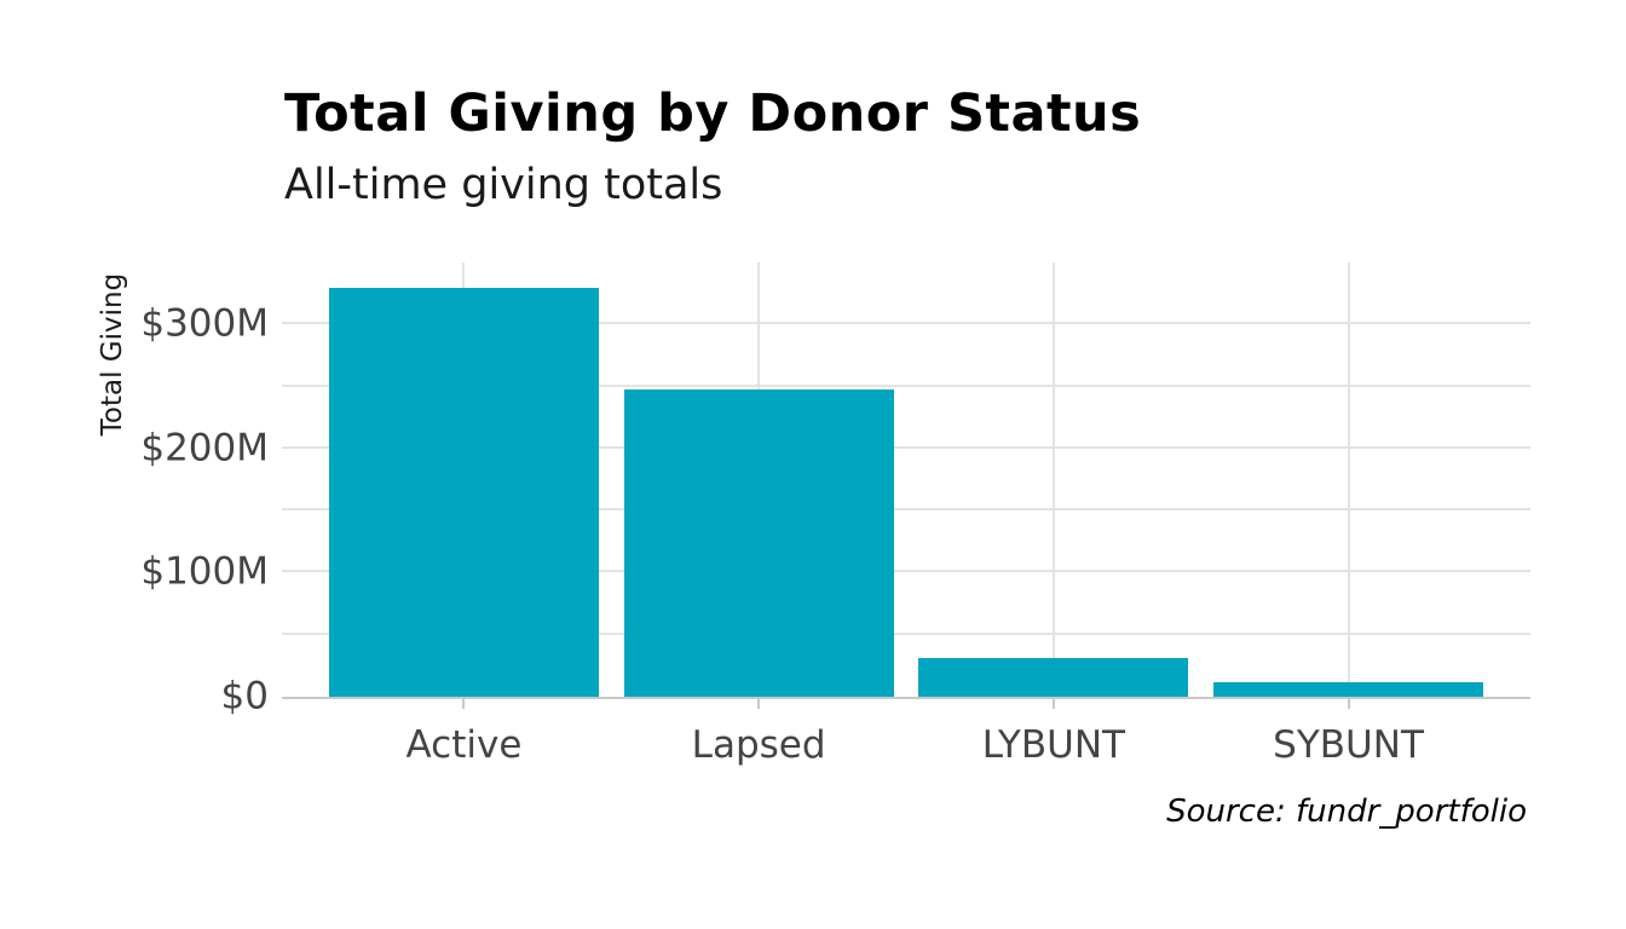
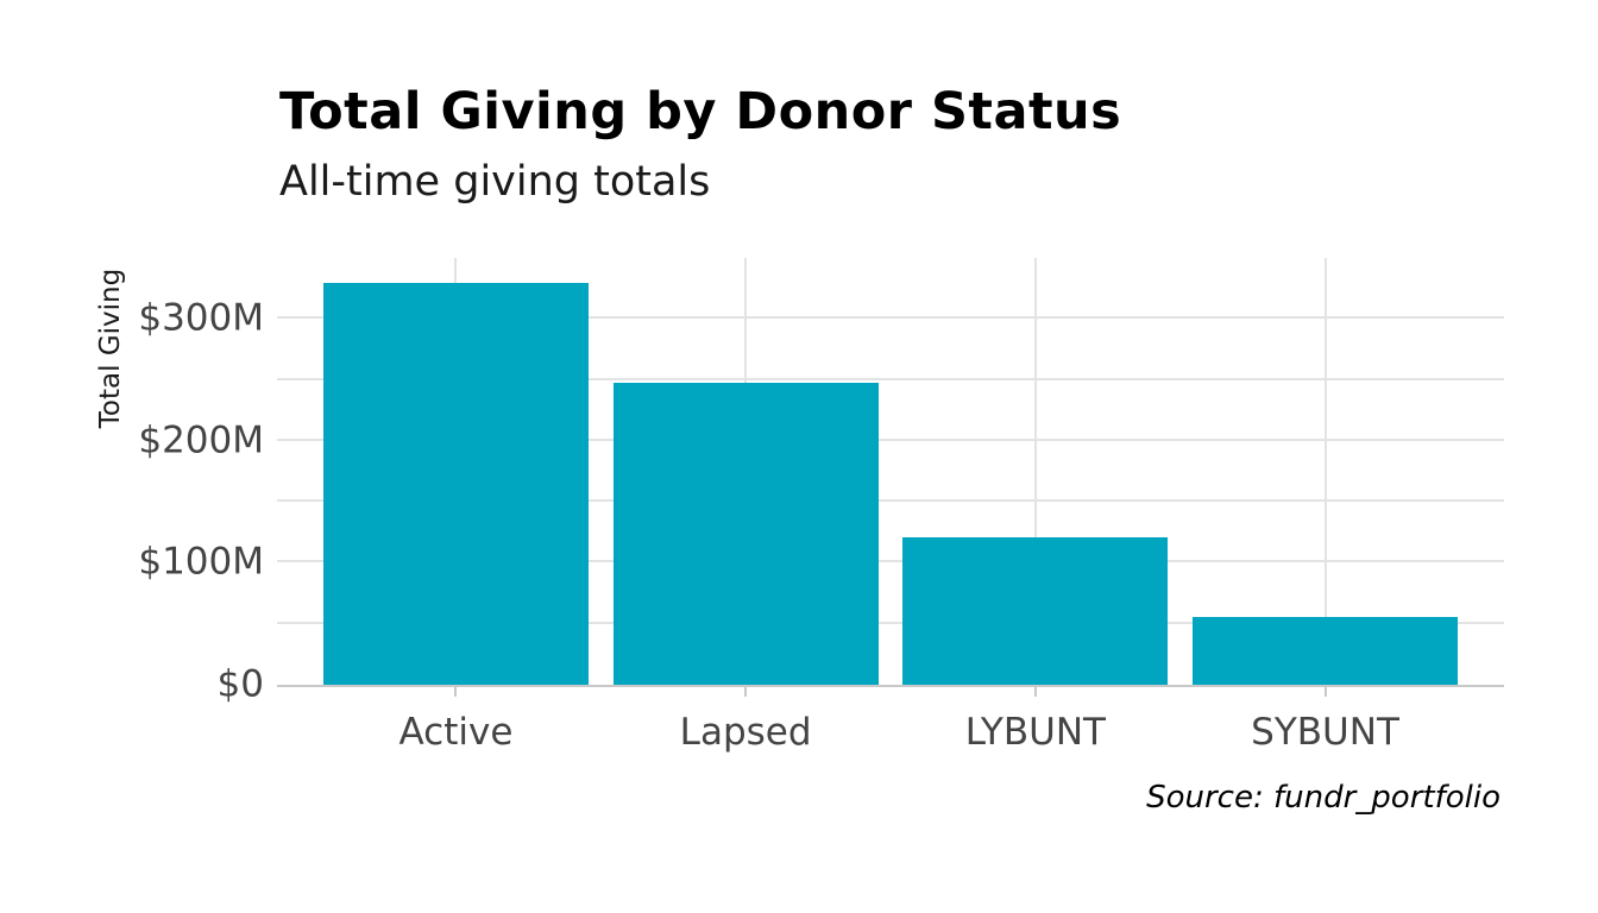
LYBUNT: $31M -> $121M
SYBUNT: $12M -> $56M
